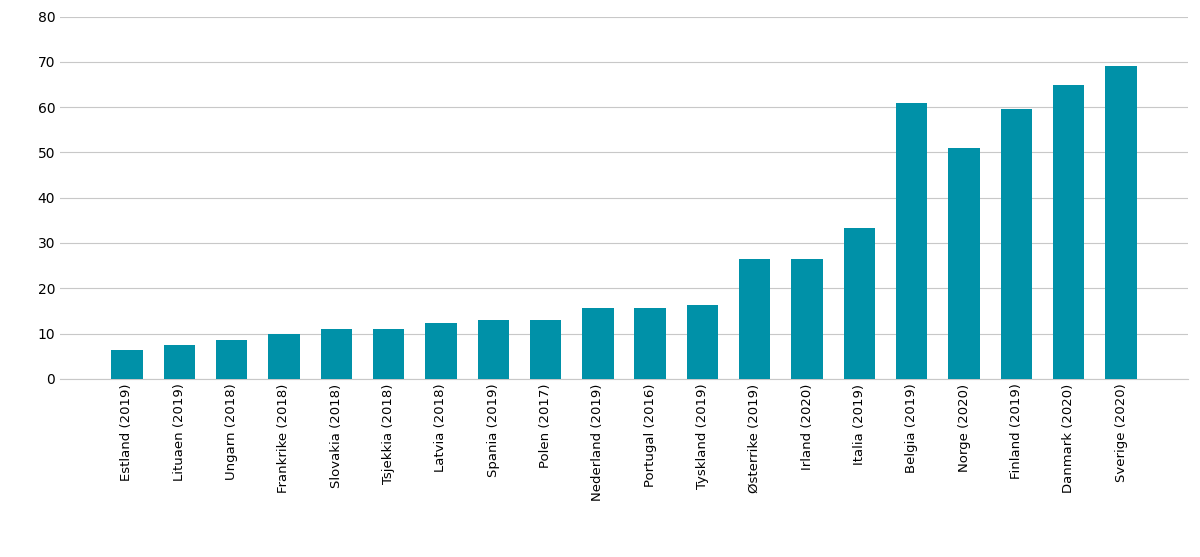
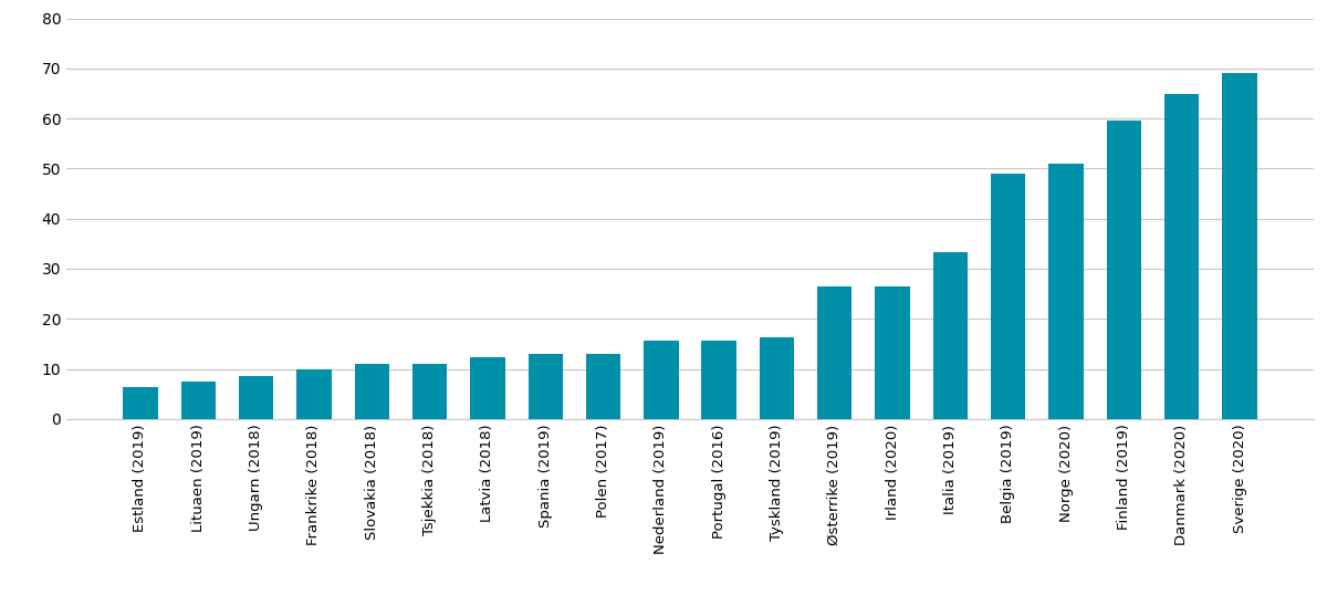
Belgia (2019): 61.0 -> 49.0
